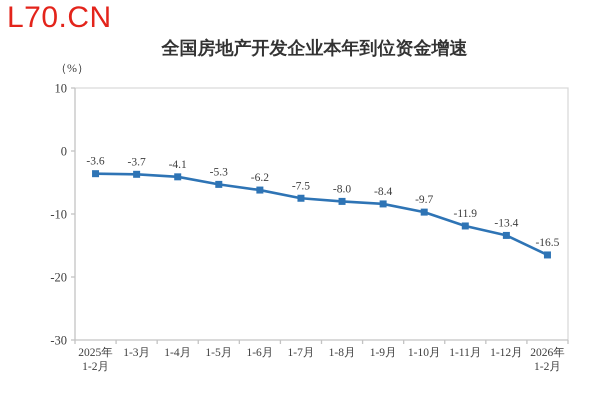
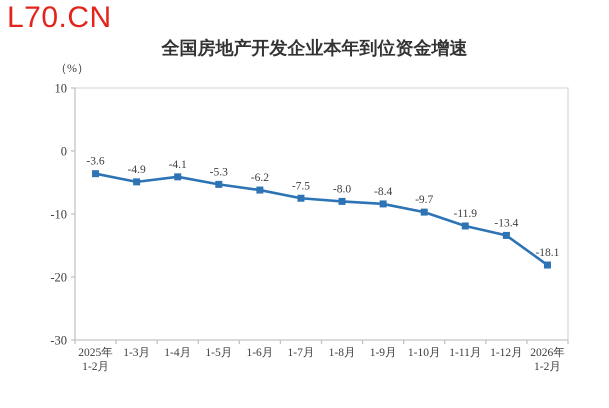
1-3月: -3.7 -> -4.9
2026年 1-2月: -16.5 -> -18.1
